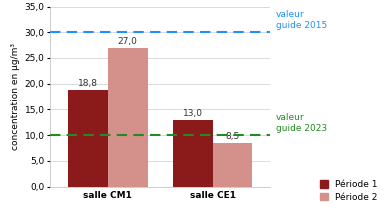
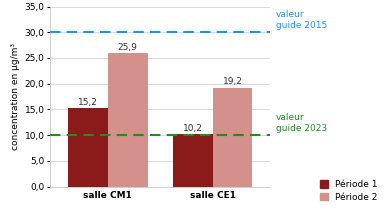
Période 1/salle CM1: 18,8 -> 15,2
Période 2/salle CM1: 27,0 -> 25,9
Période 1/salle CE1: 13,0 -> 10,2
Période 2/salle CE1: 8,5 -> 19,2
